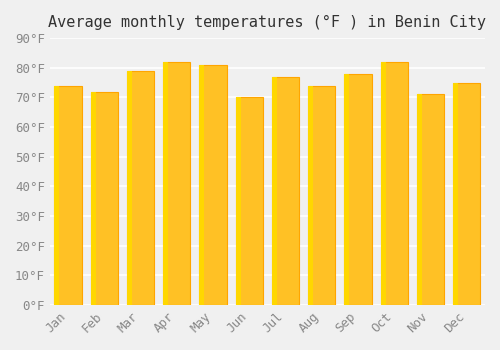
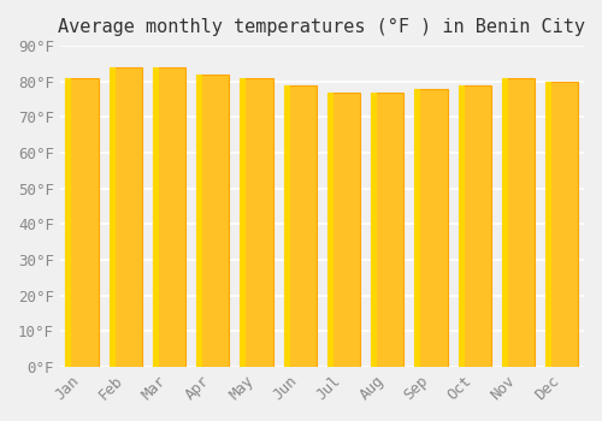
Jan: 74°F -> 81°F
Feb: 72°F -> 84°F
Mar: 79°F -> 84°F
Jun: 70°F -> 79°F
Aug: 74°F -> 77°F
Oct: 82°F -> 79°F
Nov: 71°F -> 81°F
Dec: 75°F -> 80°F
